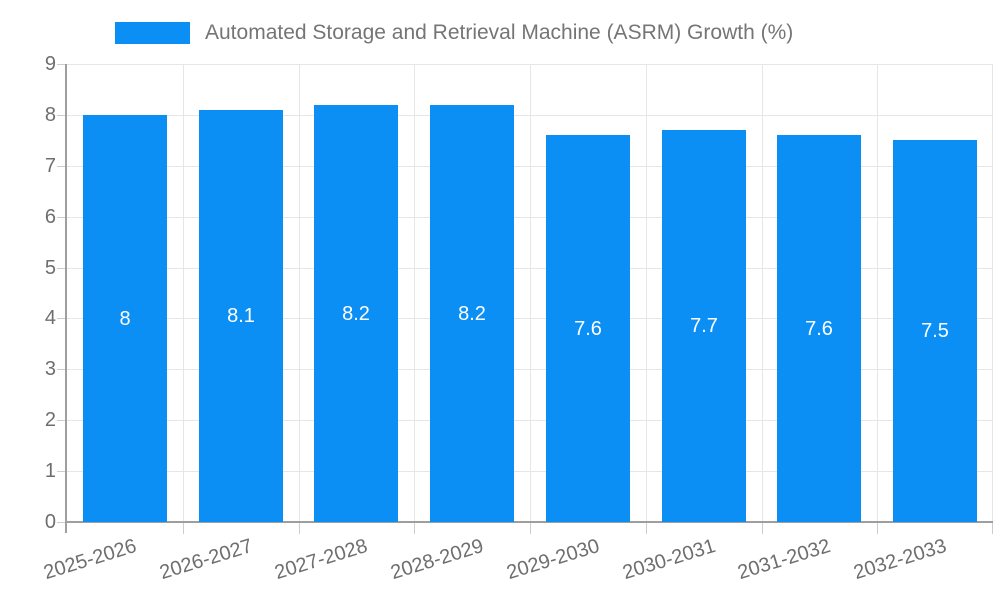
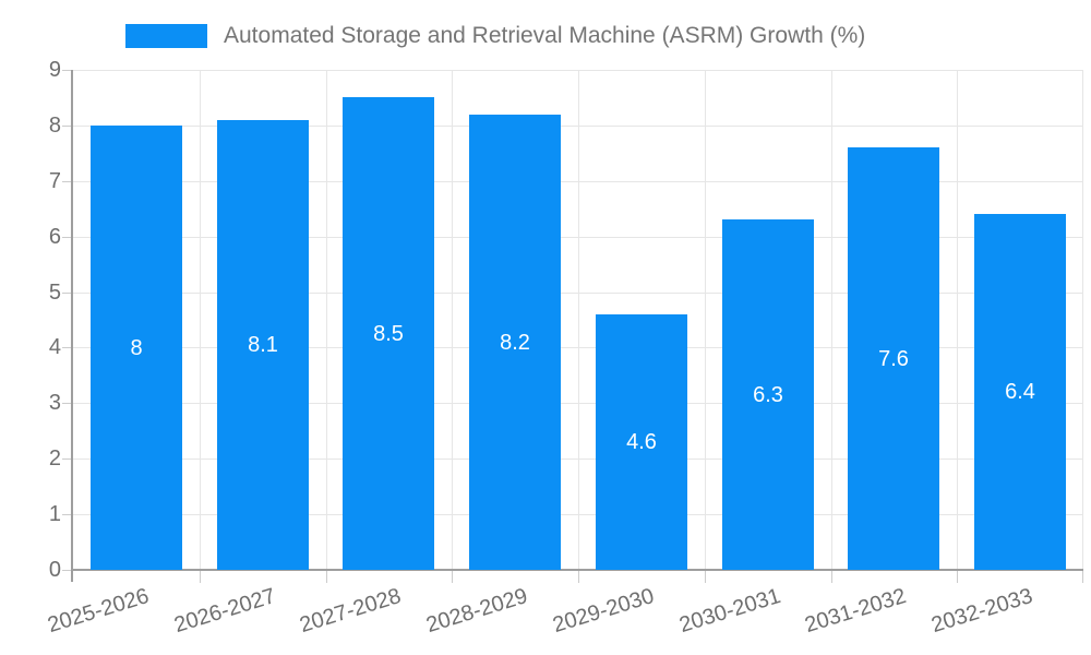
2027-2028: 8.2 -> 8.5
2029-2030: 7.6 -> 4.6
2030-2031: 7.7 -> 6.3
2032-2033: 7.5 -> 6.4
